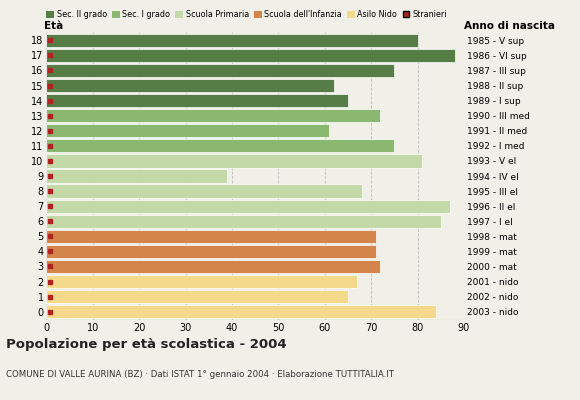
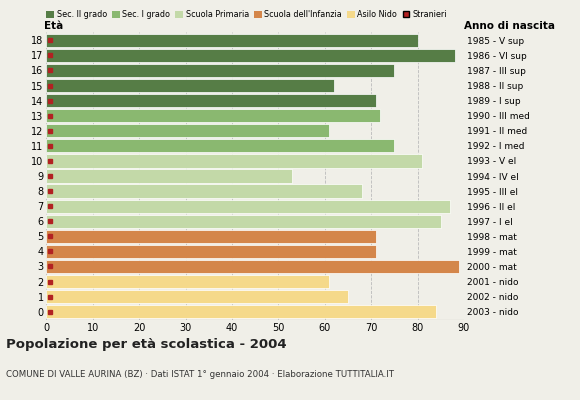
14: 65 -> 71
9: 39 -> 53
3: 72 -> 89
2: 67 -> 61
